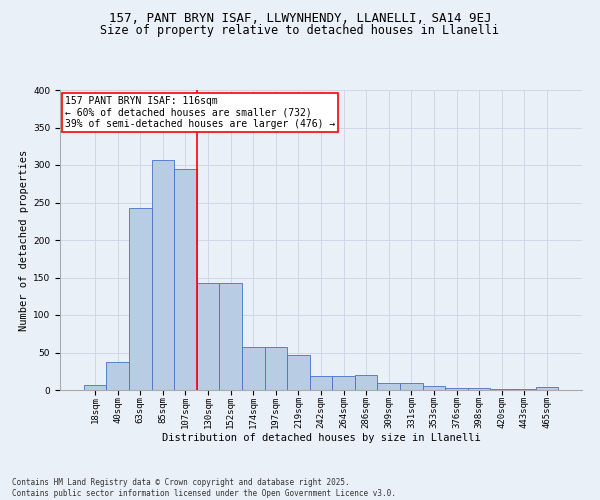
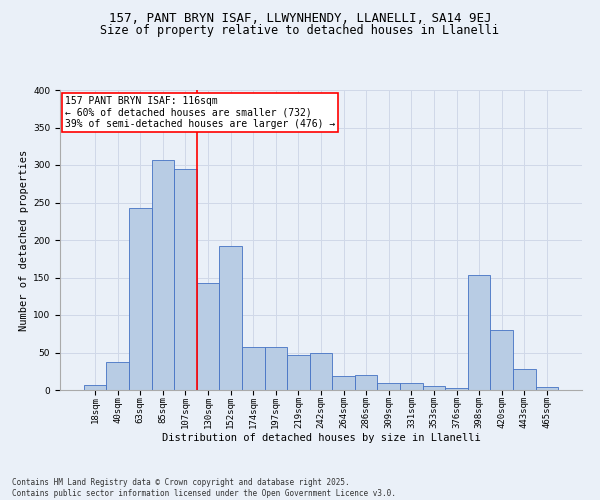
152sqm: 143 -> 192
242sqm: 19 -> 50
398sqm: 3 -> 154
420sqm: 2 -> 80
443sqm: 1 -> 28
